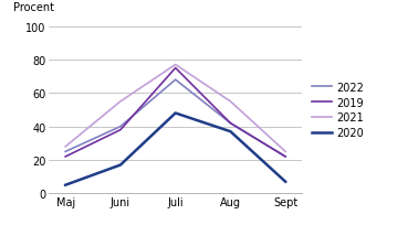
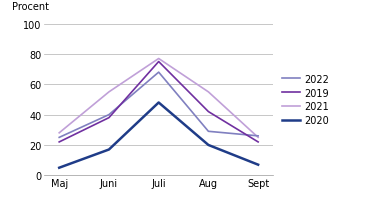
2022/Aug: 42 -> 29
2020/Aug: 37 -> 20
2022/Sept: 22 -> 26
